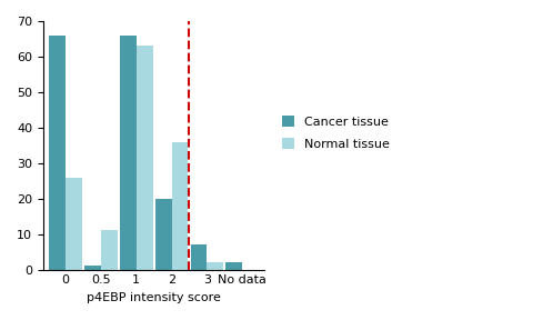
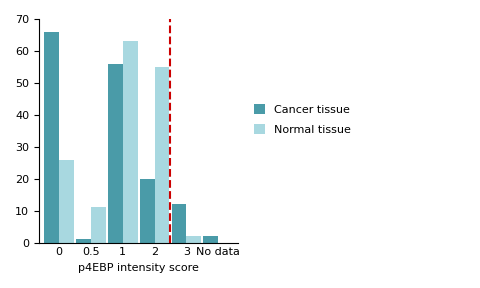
Cancer tissue/1: 66 -> 56
Normal tissue/2: 36 -> 55
Cancer tissue/3: 7 -> 12
